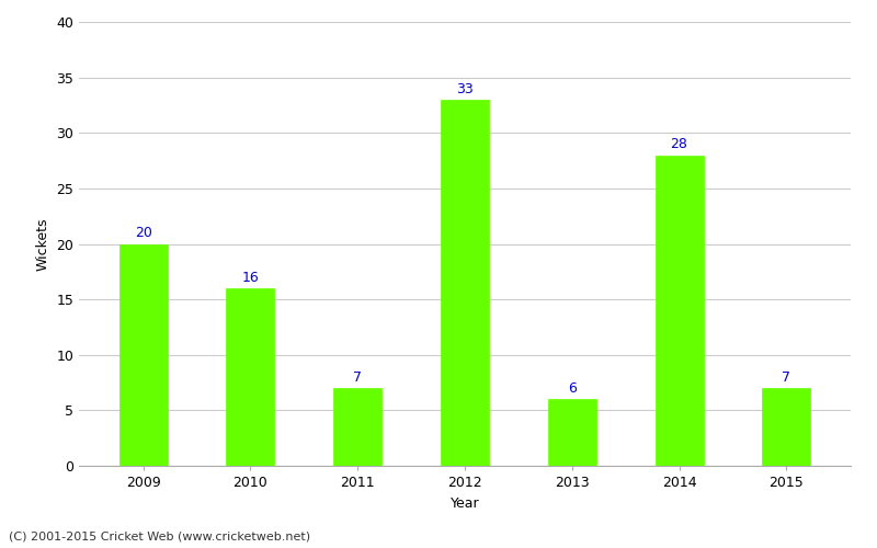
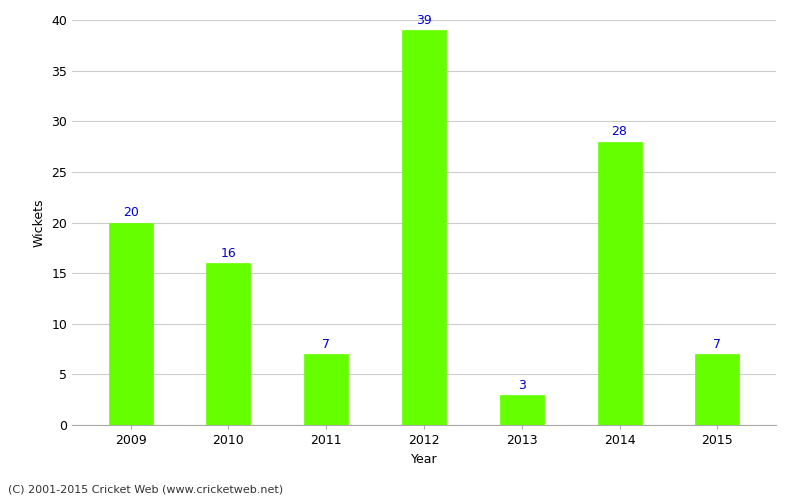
2012: 33 -> 39
2013: 6 -> 3
